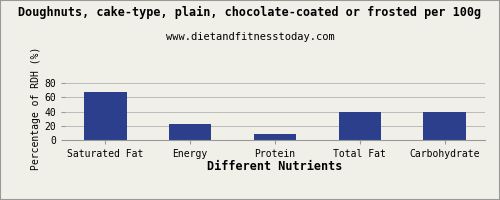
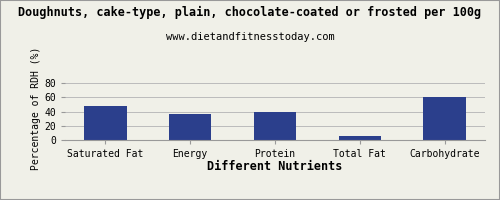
Saturated Fat: 67 -> 48
Energy: 23 -> 36
Protein: 9 -> 40
Total Fat: 39 -> 6
Carbohydrate: 39 -> 60
